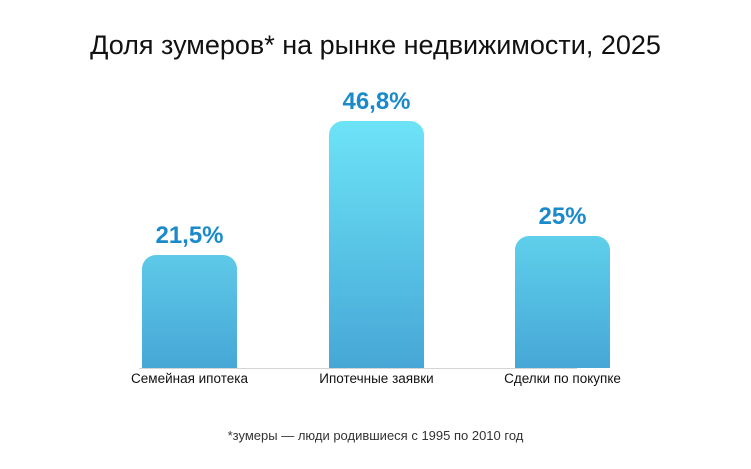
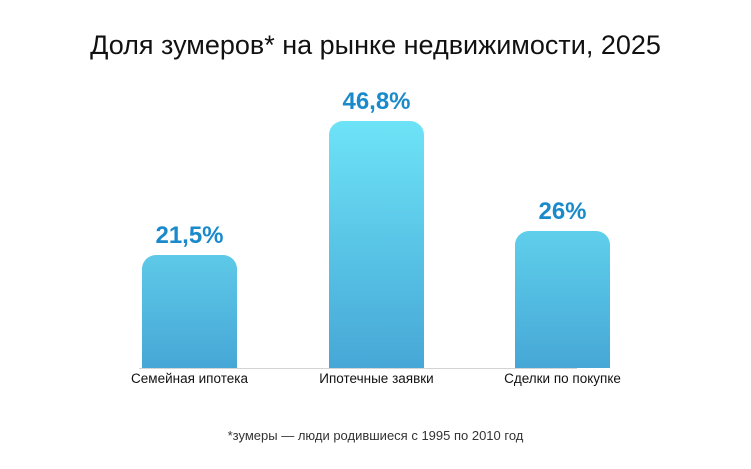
Сделки по покупке: 25% -> 26%
